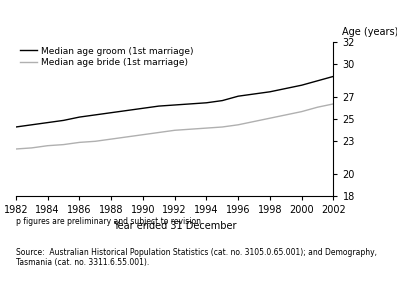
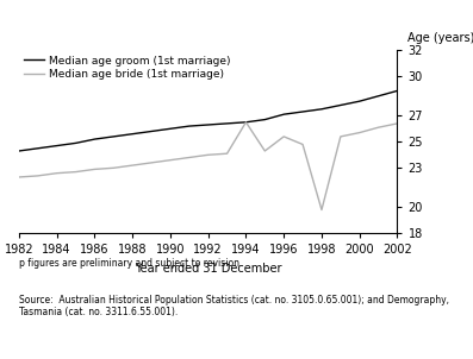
Median age bride (1st marriage)/1994: 24.2 -> 26.5
Median age bride (1st marriage)/1996: 24.5 -> 25.4
Median age bride (1st marriage)/1998: 25.1 -> 19.8
